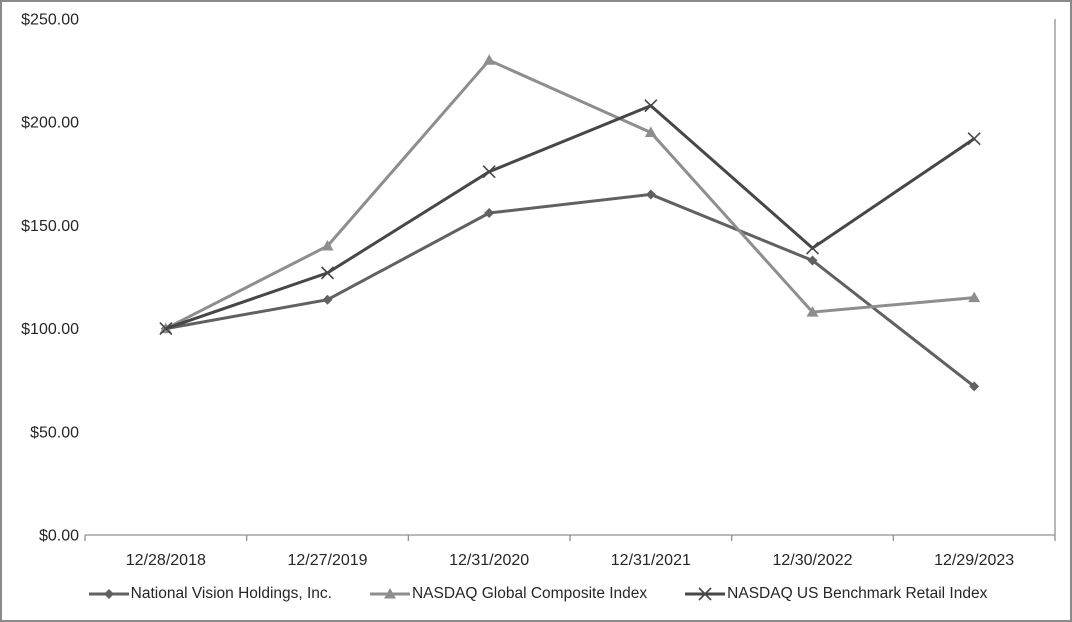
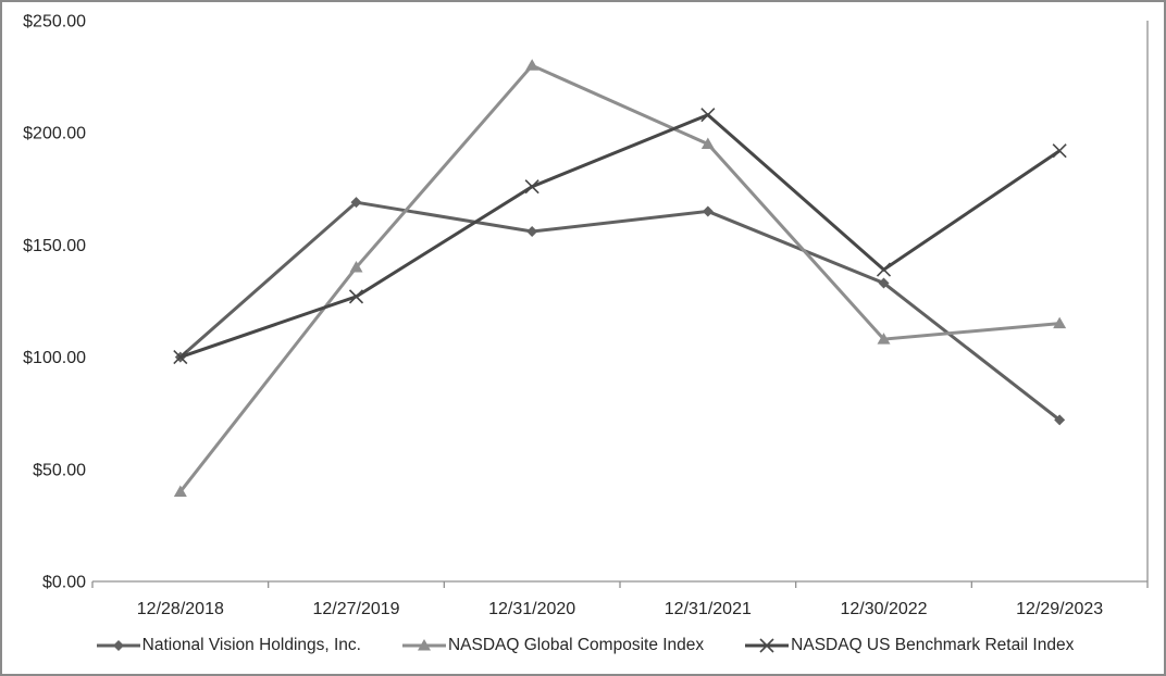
NASDAQ Global Composite Index/12/28/2018: $100 -> $40
National Vision Holdings, Inc./12/27/2019: $114 -> $169
